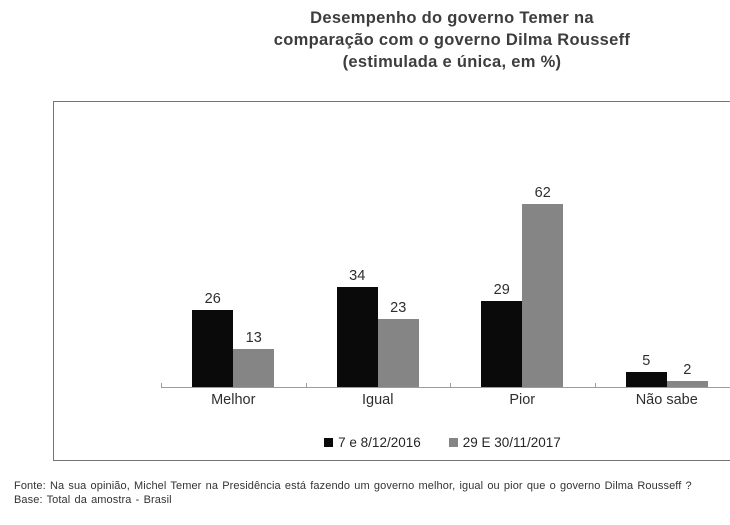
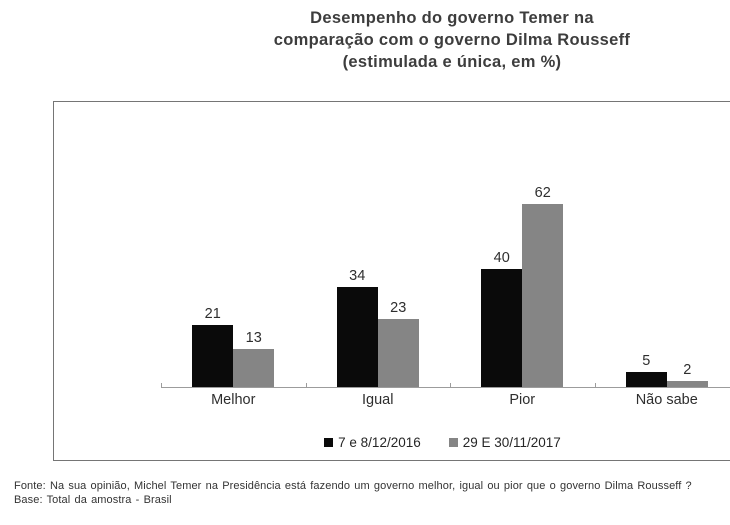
7 e 8/12/2016/Melhor: 26 -> 21
7 e 8/12/2016/Pior: 29 -> 40
